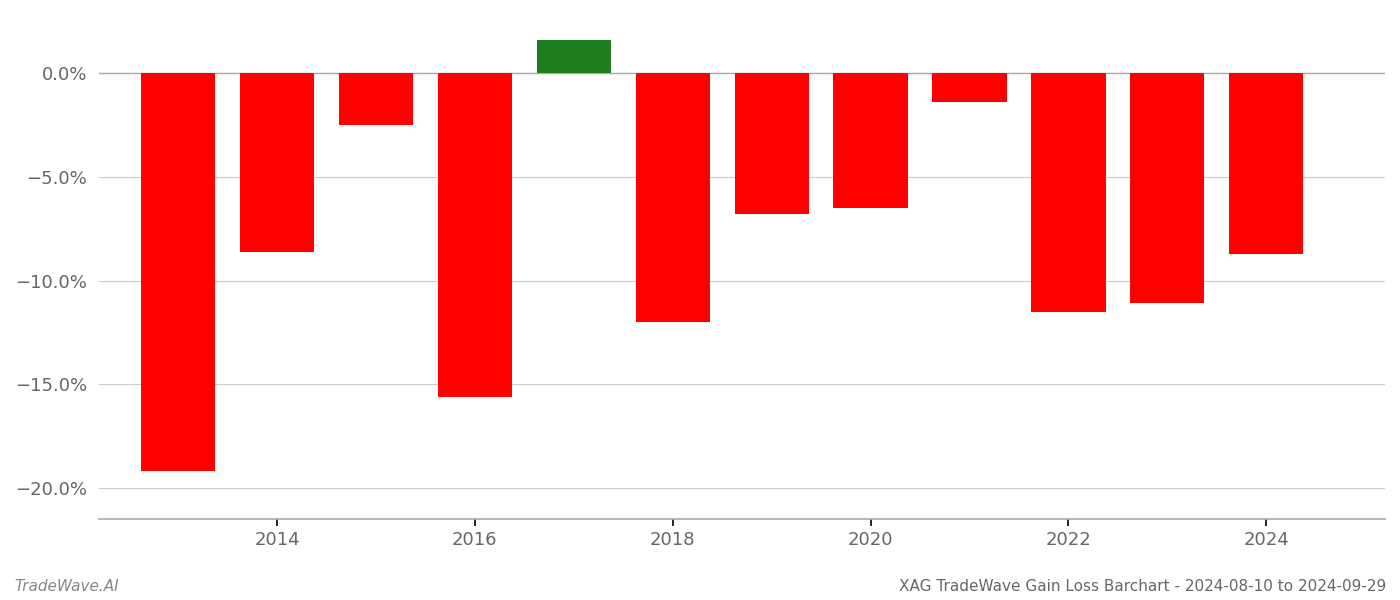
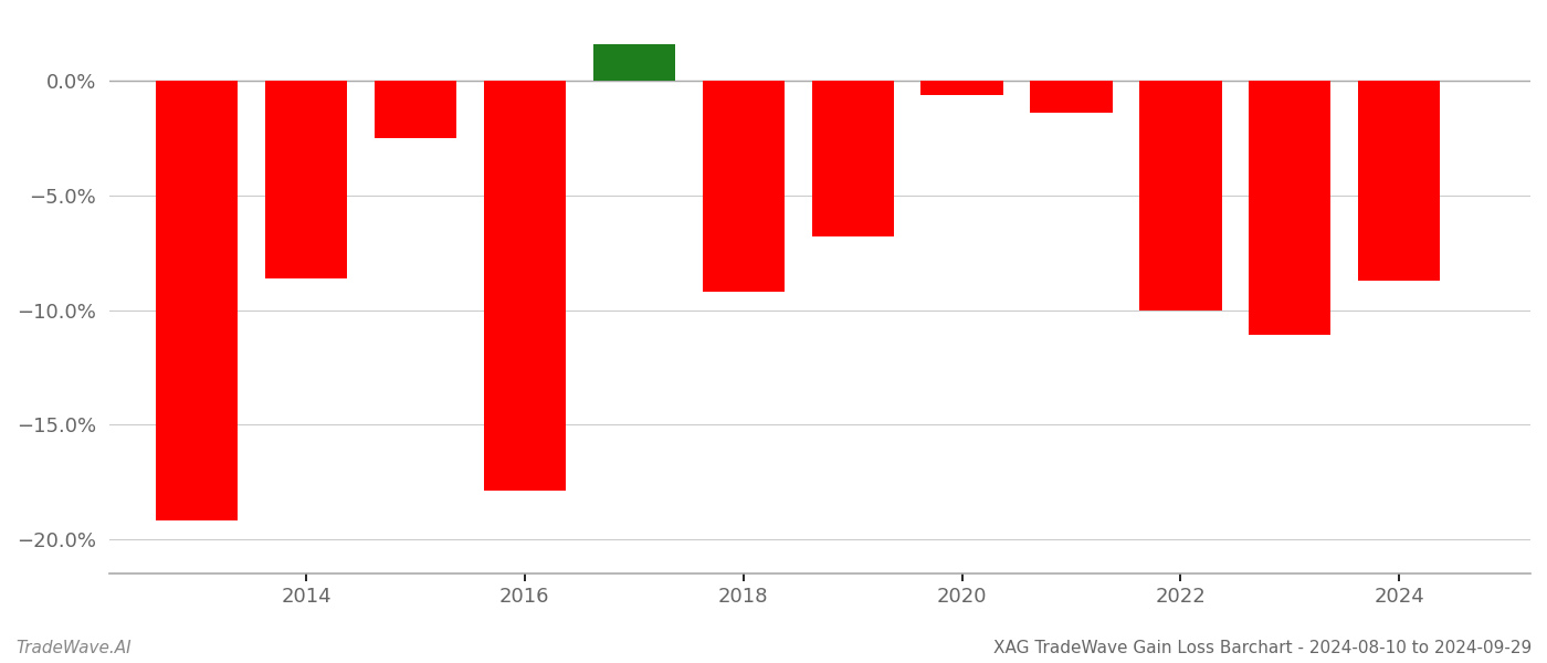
2016: -15.6% -> -17.9%
2018: -12.0% -> -9.2%
2020: -6.5% -> -0.6%
2022: -11.5% -> -10.0%
